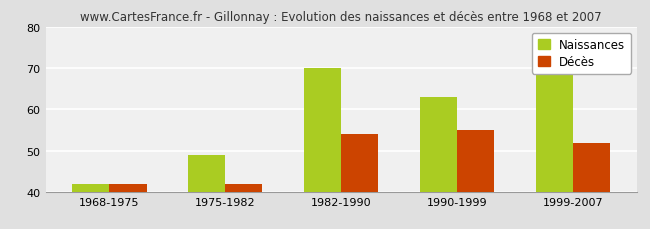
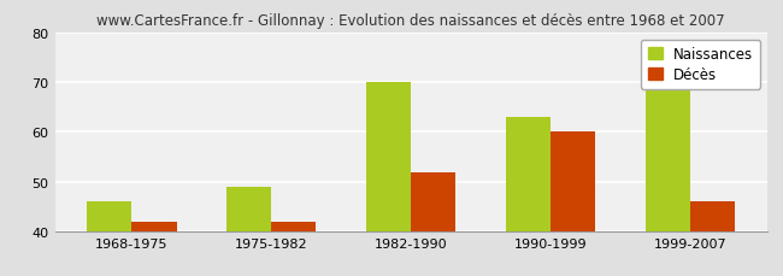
Naissances/1968-1975: 42 -> 46
Décès/1982-1990: 54 -> 52
Décès/1990-1999: 55 -> 60
Décès/1999-2007: 52 -> 46
